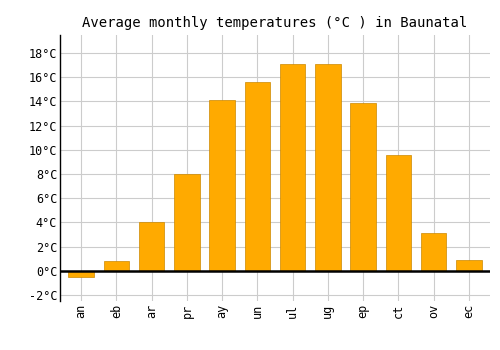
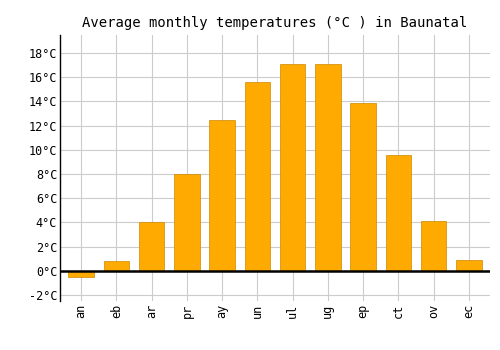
ay: 14.1°C -> 12.5°C
ov: 3.1°C -> 4.1°C
